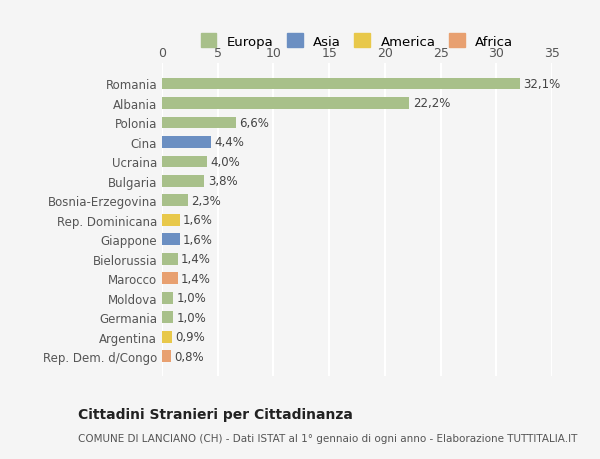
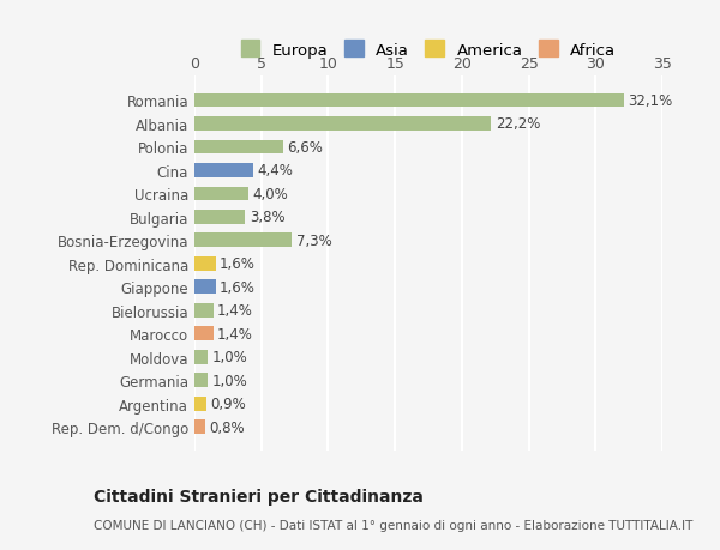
Bosnia-Erzegovina: 2,3% -> 7,3%
